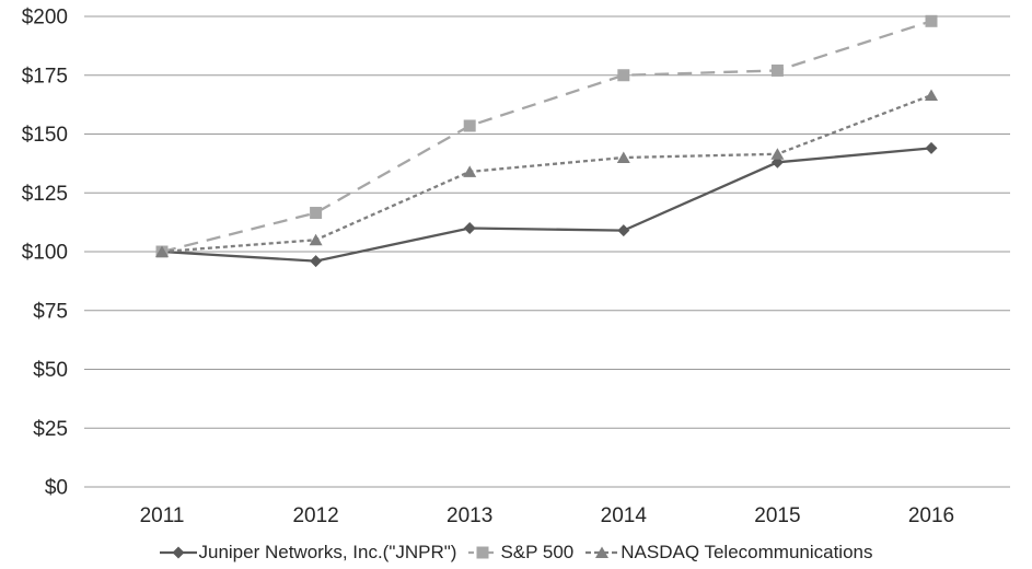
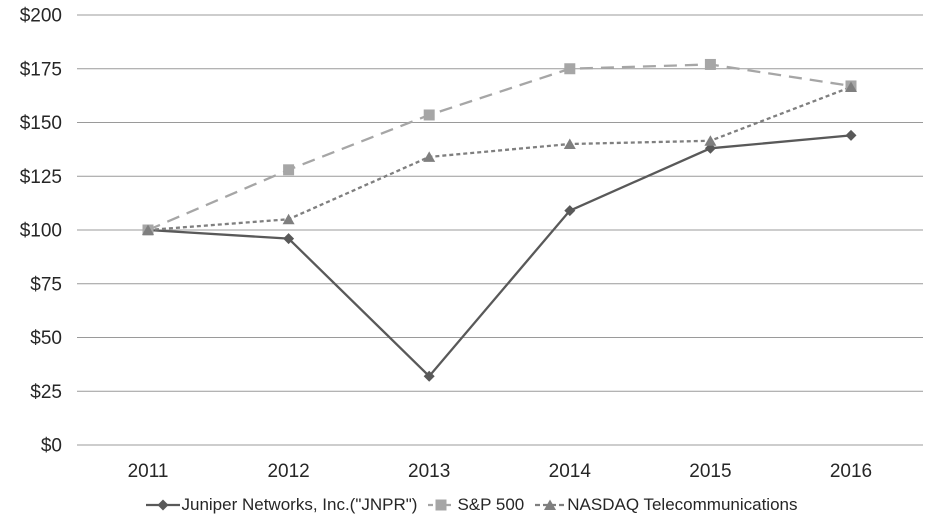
S&P 500/2012: $116 -> $128
Juniper Networks, Inc.("JNPR")/2013: $110 -> $32
S&P 500/2016: $198 -> $167
